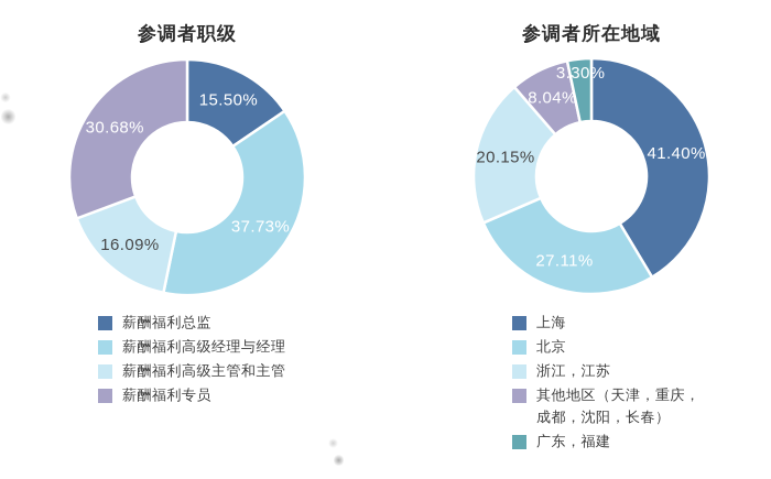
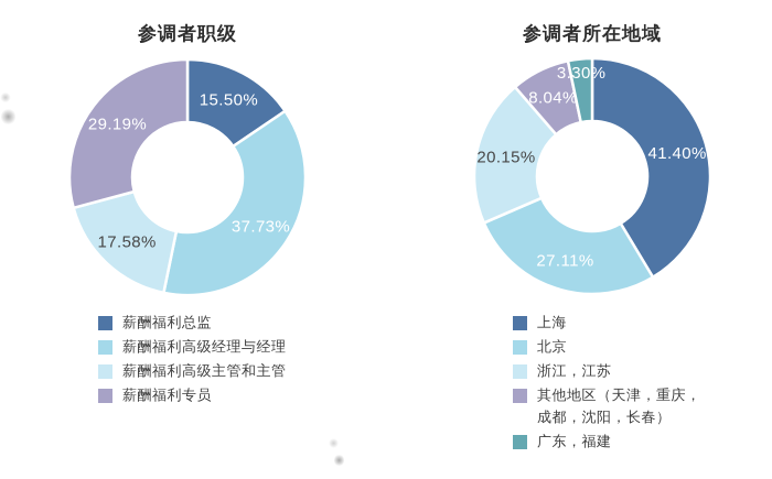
参调者职级/薪酬福利高级主管和主管: 16.09% -> 17.58%
参调者职级/薪酬福利专员: 30.68% -> 29.19%
